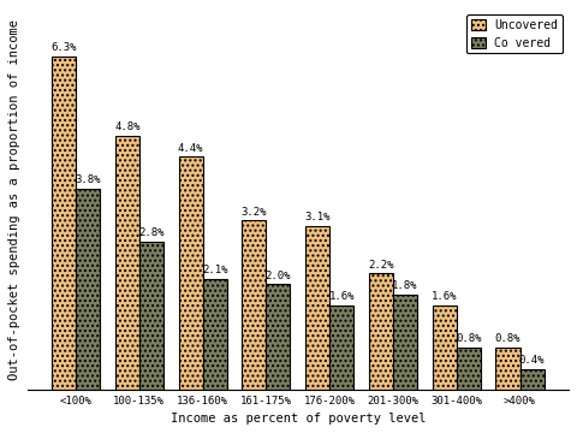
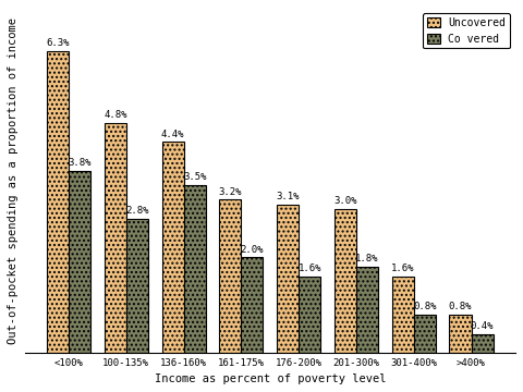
Co vered/136-160%: 2.1% -> 3.5%
Uncovered/201-300%: 2.2% -> 3.0%
